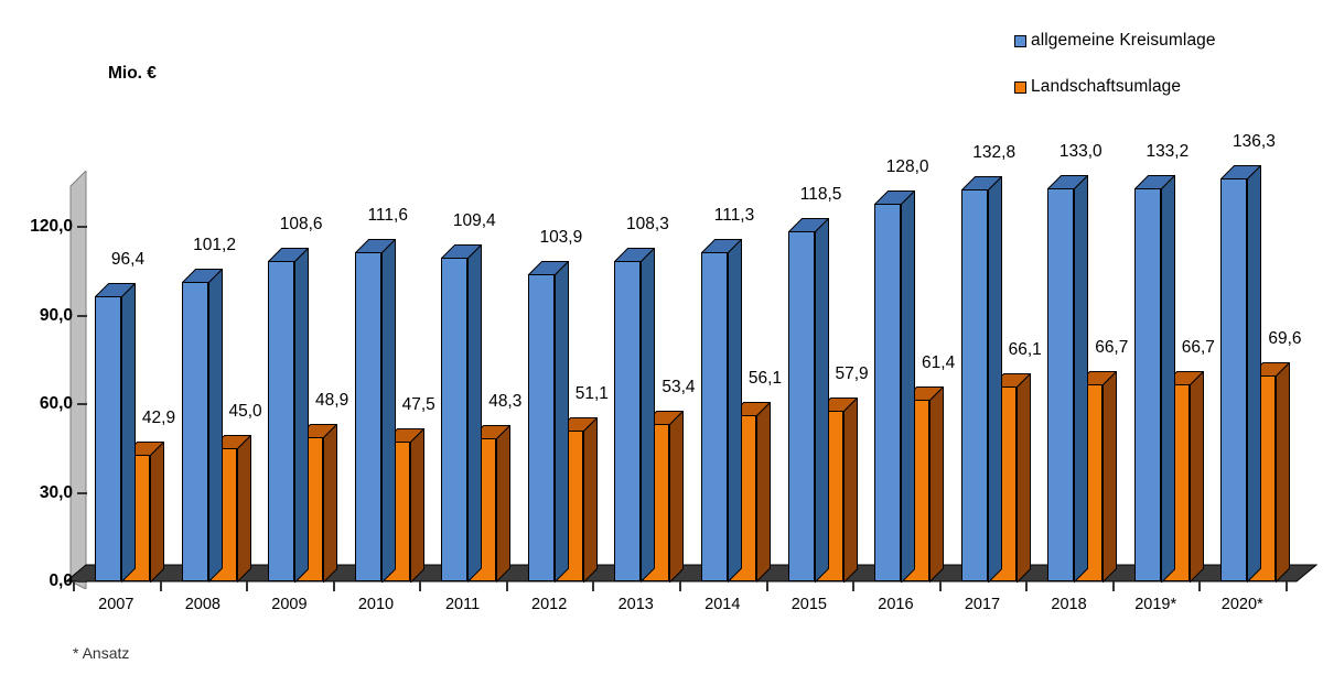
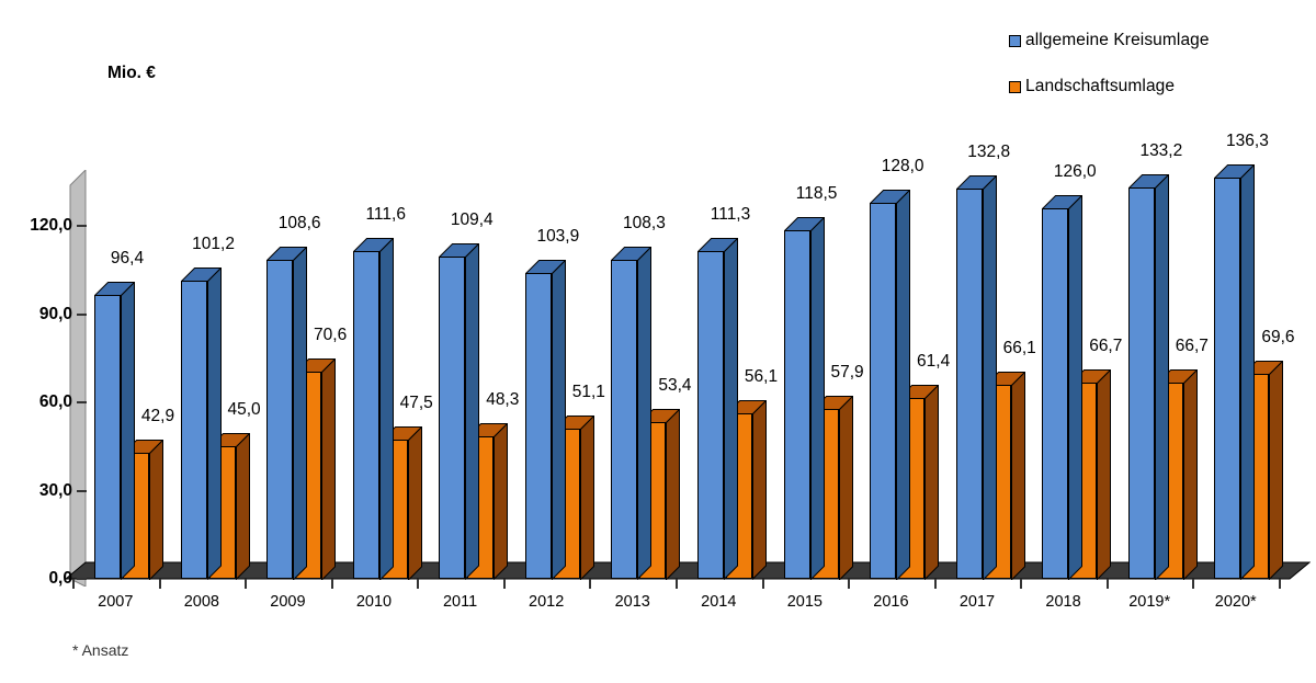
Landschaftsumlage/2009: 48,9 -> 70,6
allgemeine Kreisumlage/2018: 133,0 -> 126,0
